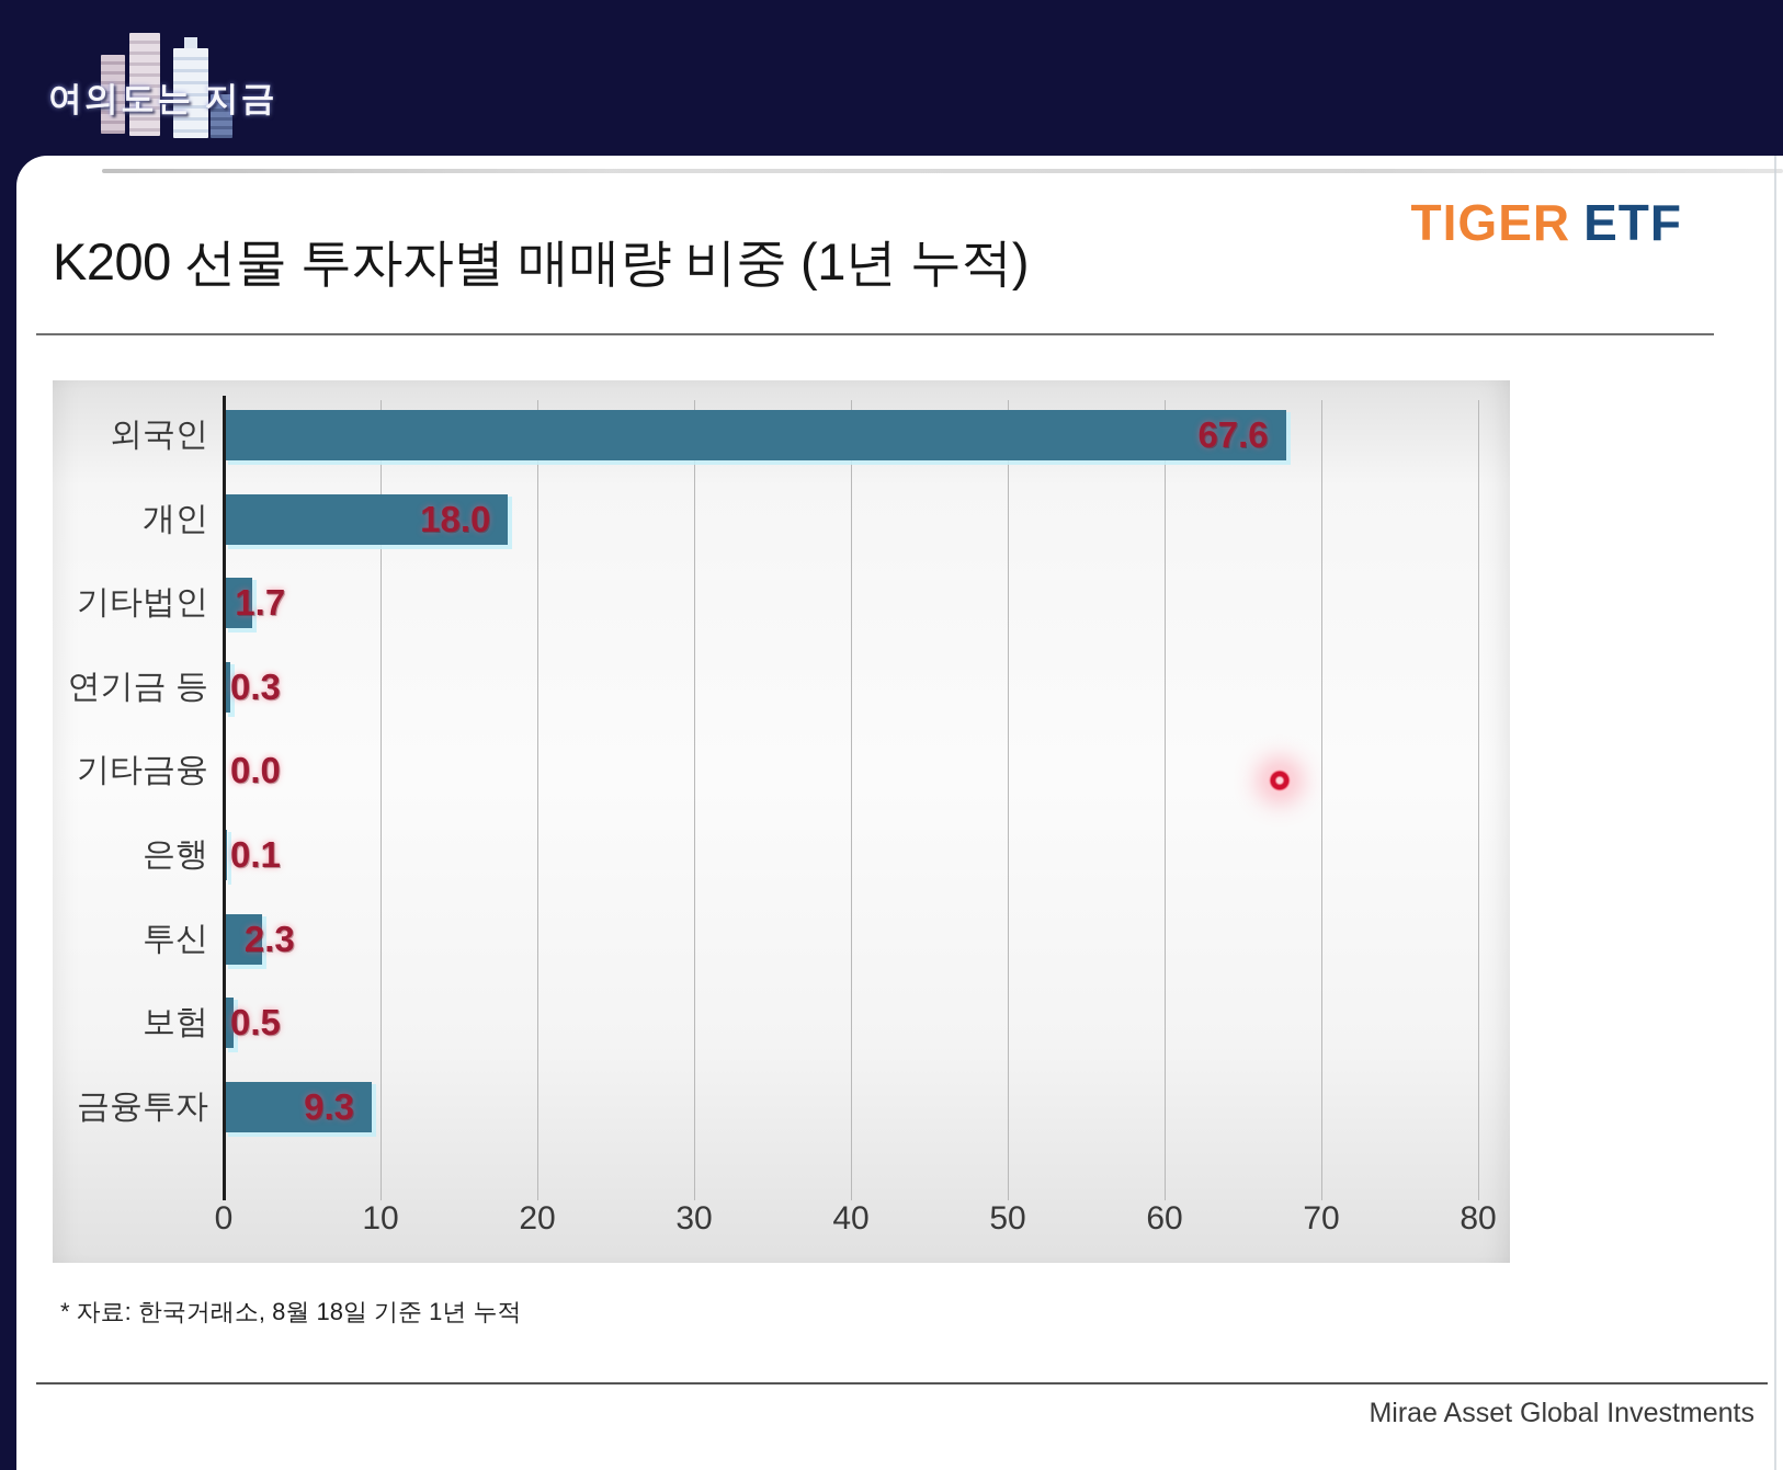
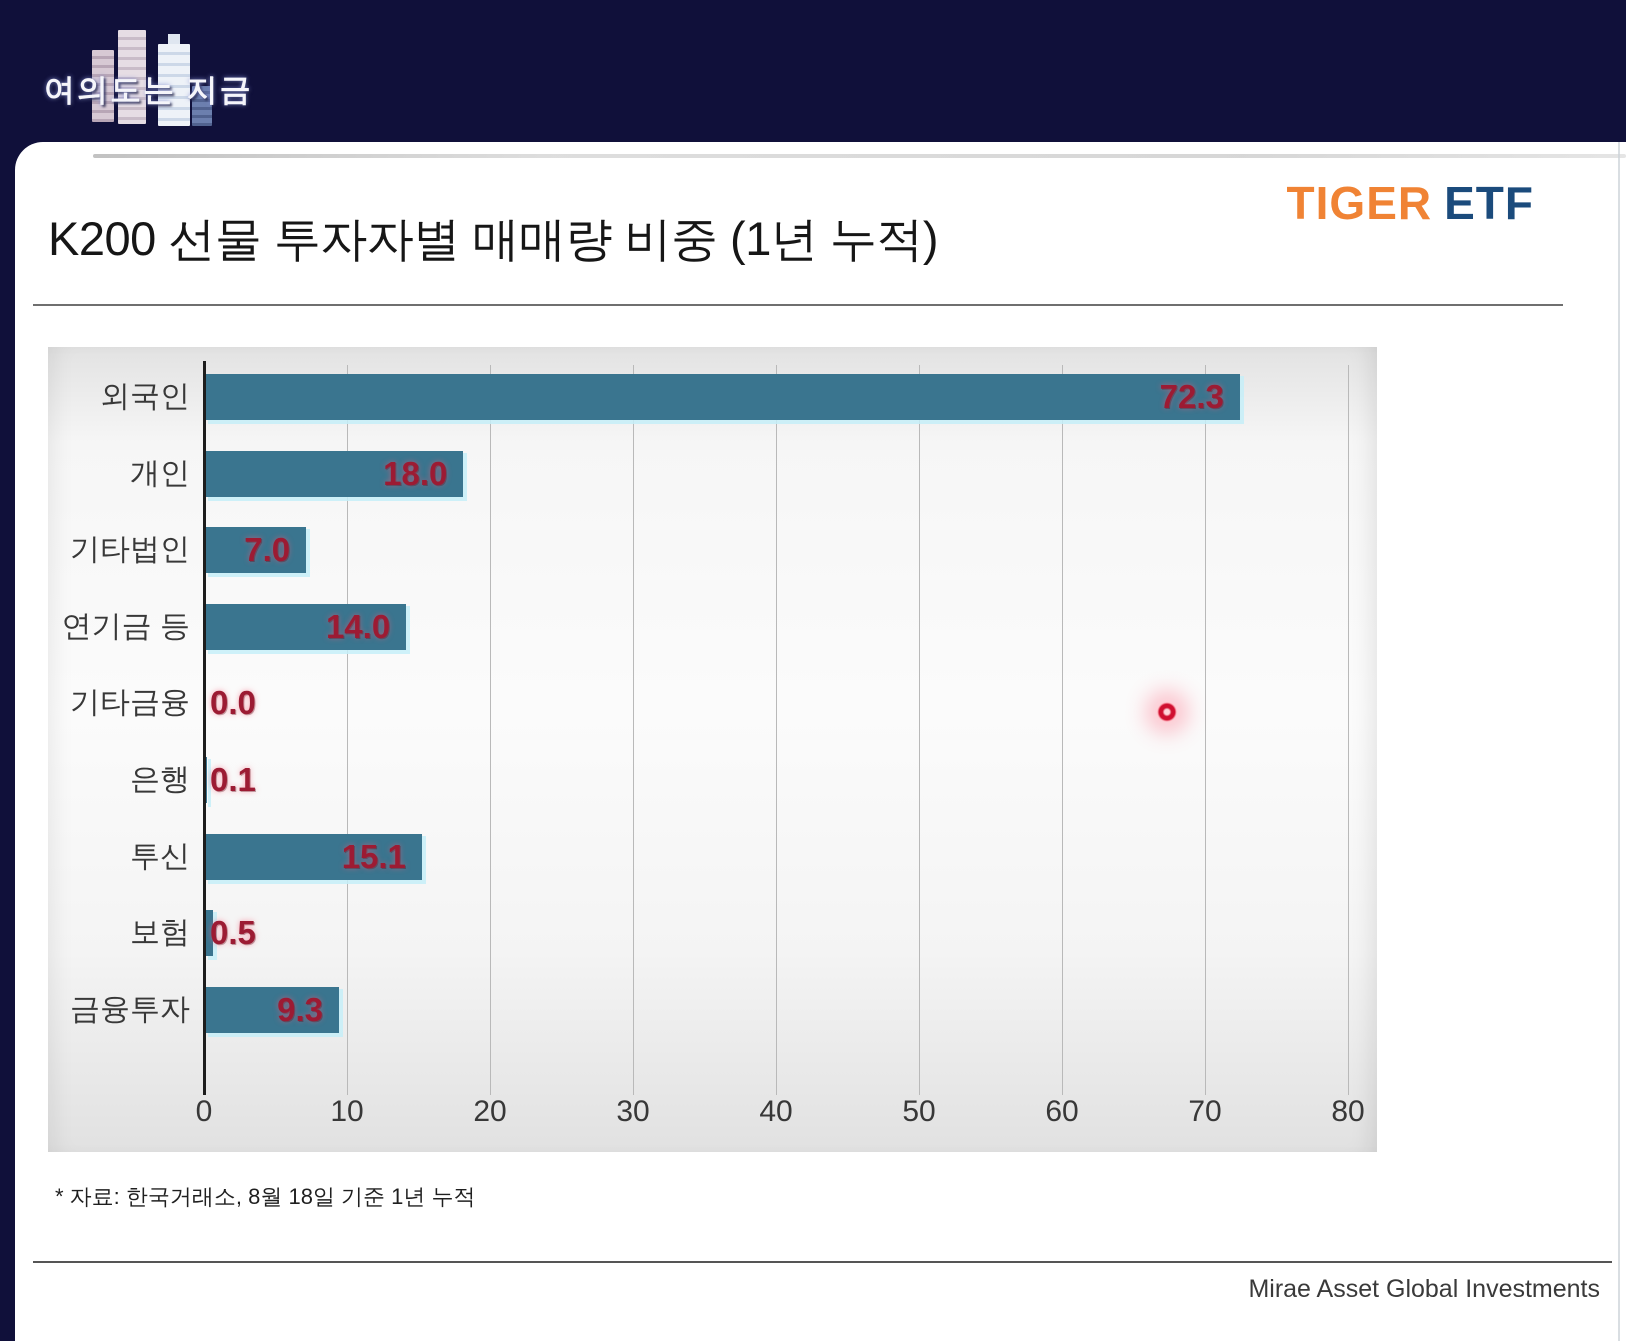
외국인: 67.6 -> 72.3
기타법인: 1.7 -> 7.0
연기금 등: 0.3 -> 14.0
투신: 2.3 -> 15.1
